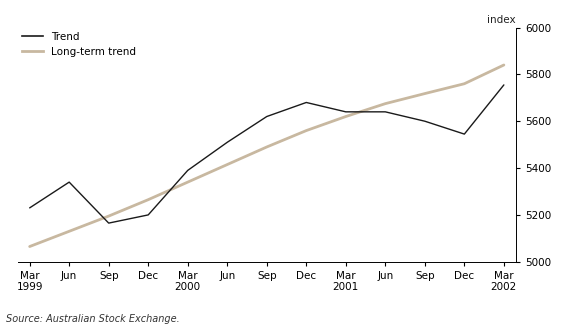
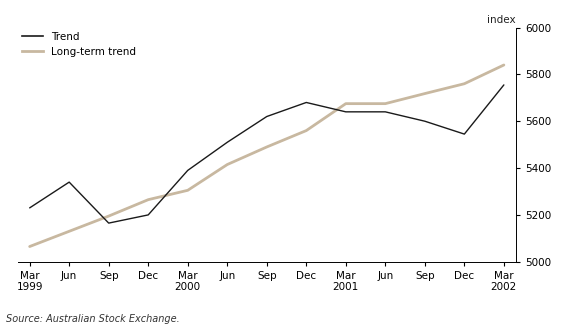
Long-term trend/Mar 2000: 5340 -> 5305
Long-term trend/Mar 2001: 5620 -> 5675
